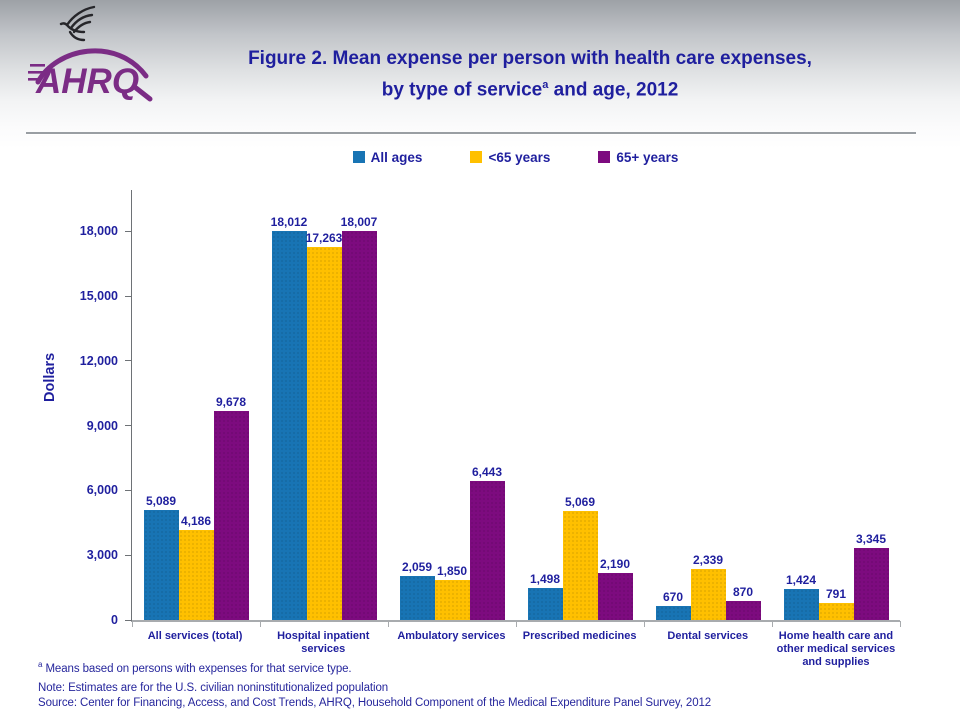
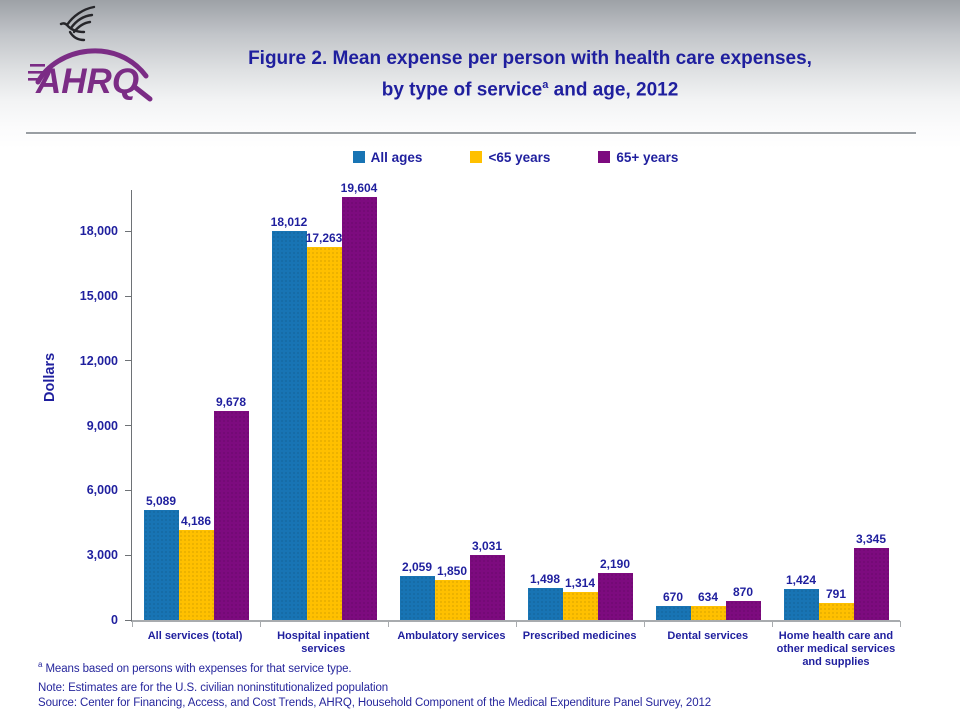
65+ years/Hospital inpatient services: 18,007 -> 19,604
65+ years/Ambulatory services: 6,443 -> 3,031
<65 years/Prescribed medicines: 5,069 -> 1,314
<65 years/Dental services: 2,339 -> 634
